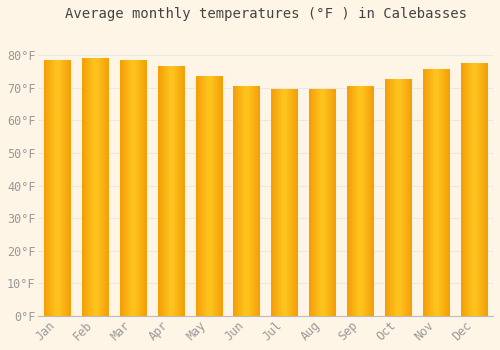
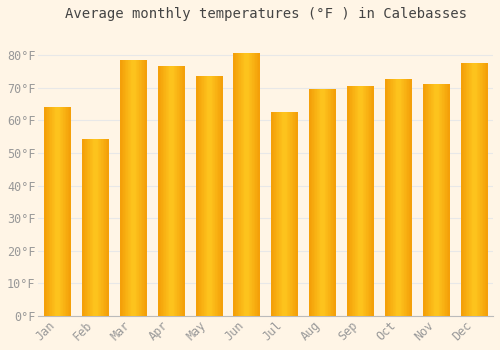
Jan: 78.5°F -> 64.0°F
Feb: 79.0°F -> 54.0°F
Jun: 70.5°F -> 80.5°F
Jul: 69.5°F -> 62.5°F
Nov: 75.5°F -> 71.0°F
